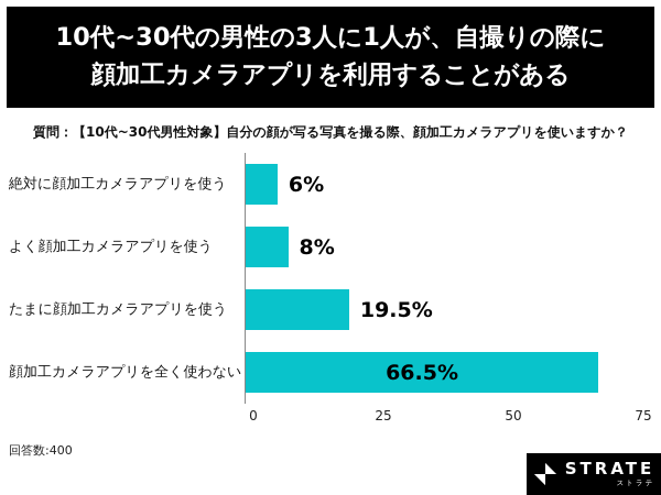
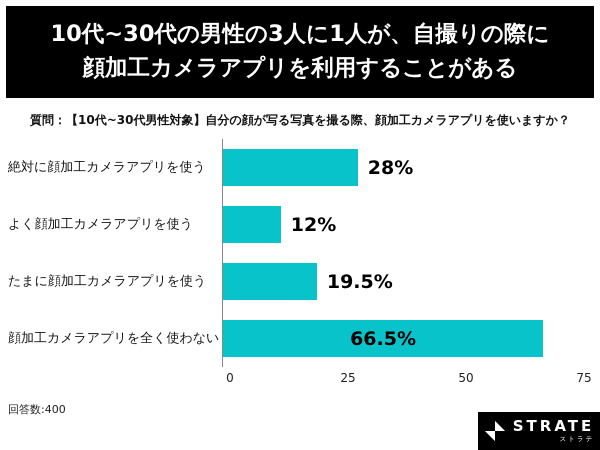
絶対に顔加工カメラアプリを使う: 6% -> 28%
よく顔加工カメラアプリを使う: 8% -> 12%
